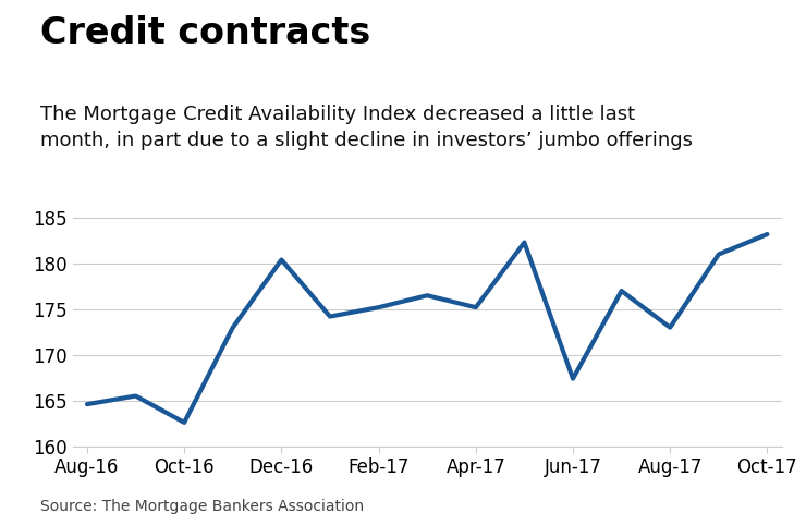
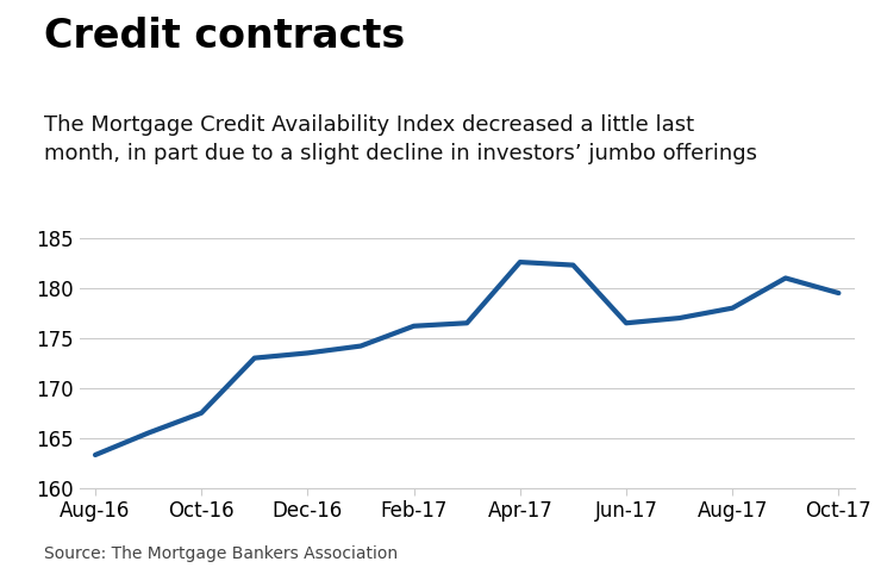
Aug-16: 164.6 -> 163.3
Oct-16: 162.6 -> 167.5
Dec-16: 180.4 -> 173.5
Feb-17: 175.2 -> 176.2
Apr-17: 175.2 -> 182.6
Jun-17: 167.4 -> 176.5
Aug-17: 173.0 -> 178.0
Oct-17: 183.2 -> 179.5
